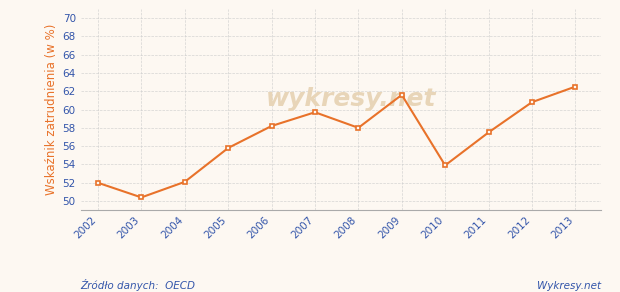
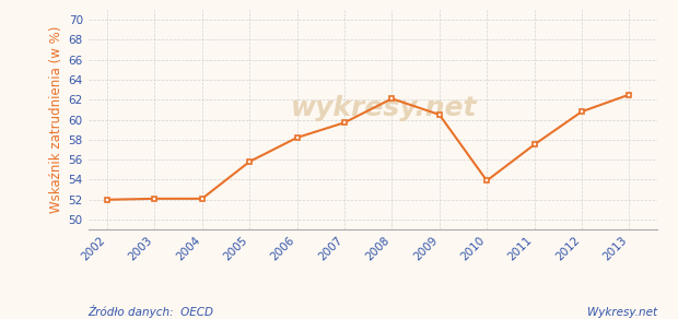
2003: 50.4 -> 52.1
2008: 58.0 -> 62.1
2009: 61.6 -> 60.5
